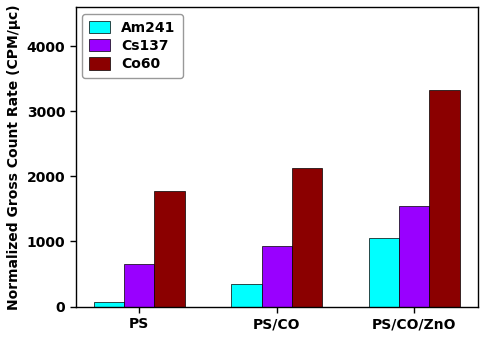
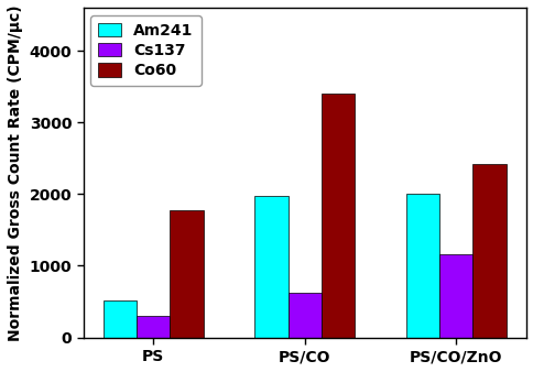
Am241/PS: 80 -> 520
Cs137/PS: 650 -> 300
Am241/PS/CO: 350 -> 1980
Cs137/PS/CO: 930 -> 620
Co60/PS/CO: 2130 -> 3400
Am241/PS/CO/ZnO: 1060 -> 2000
Cs137/PS/CO/ZnO: 1550 -> 1160
Co60/PS/CO/ZnO: 3330 -> 2420
